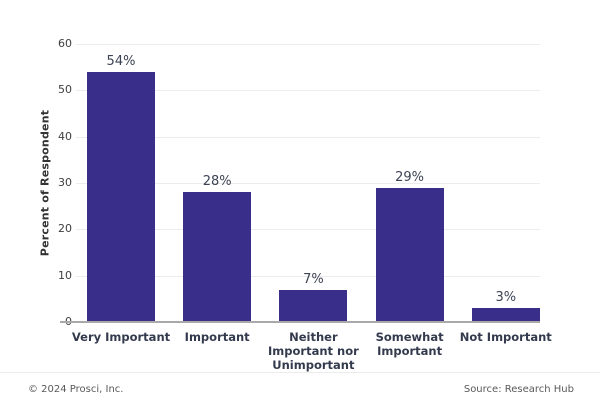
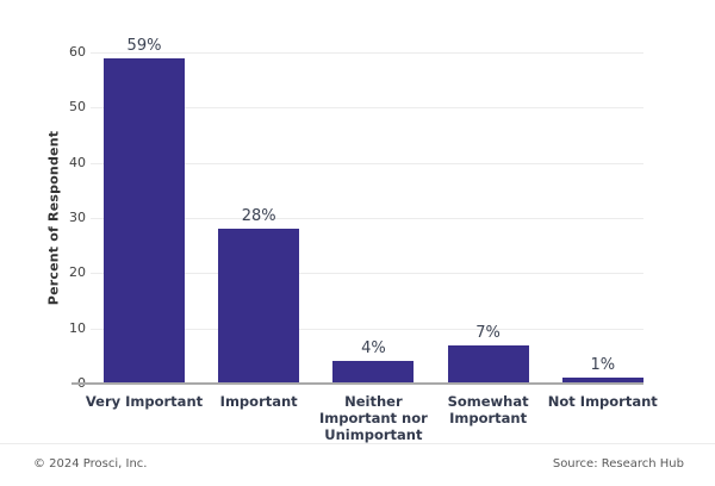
Very Important: 54% -> 59%
Neither Important nor Unimportant: 7% -> 4%
Somewhat Important: 29% -> 7%
Not Important: 3% -> 1%
